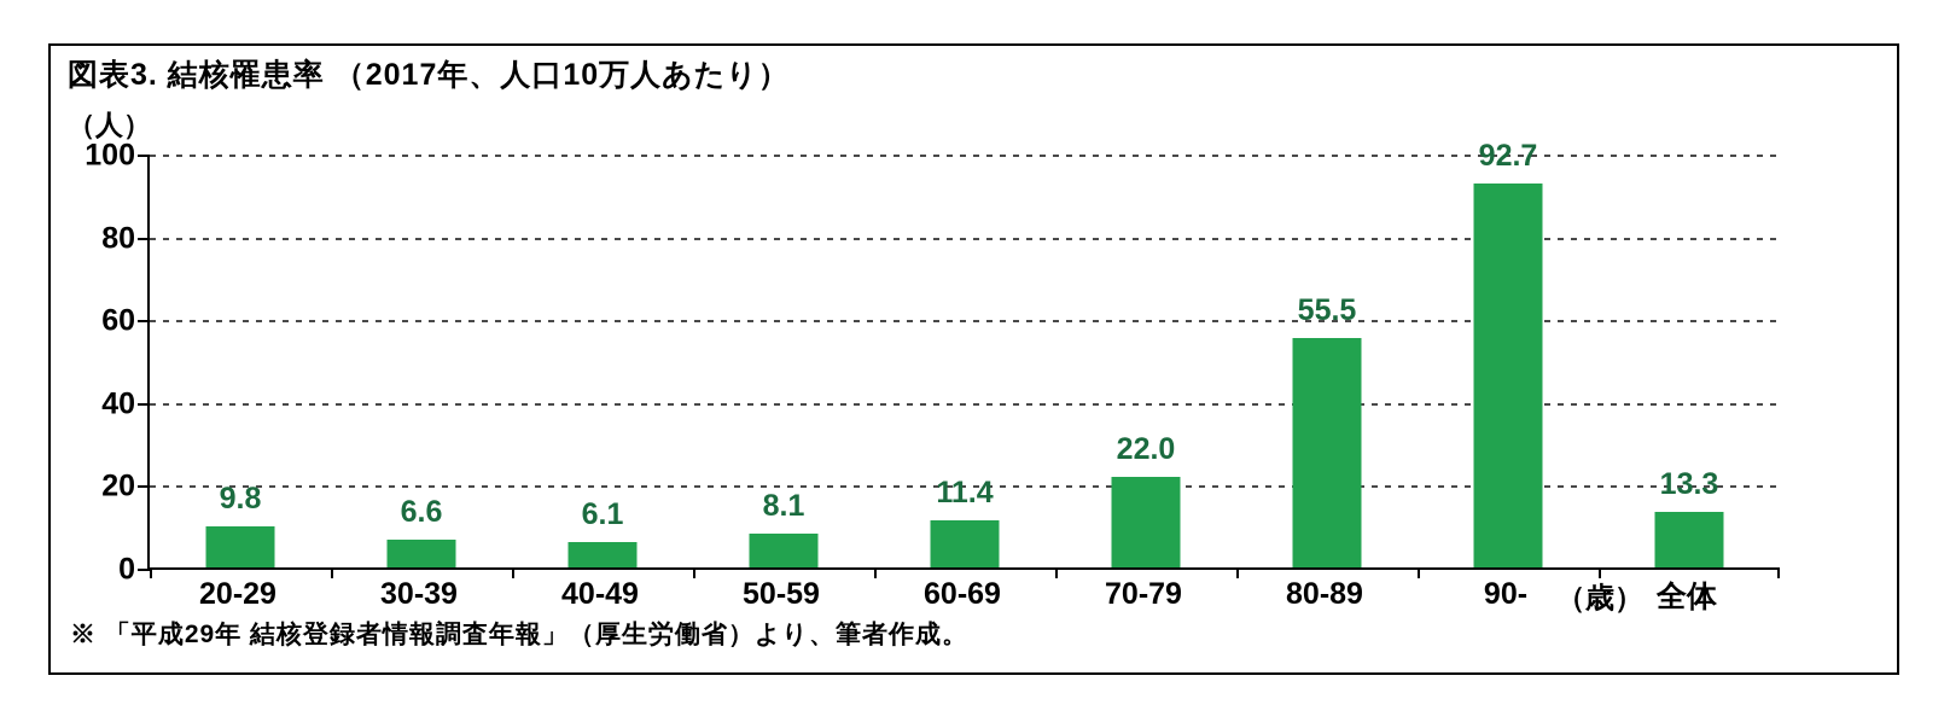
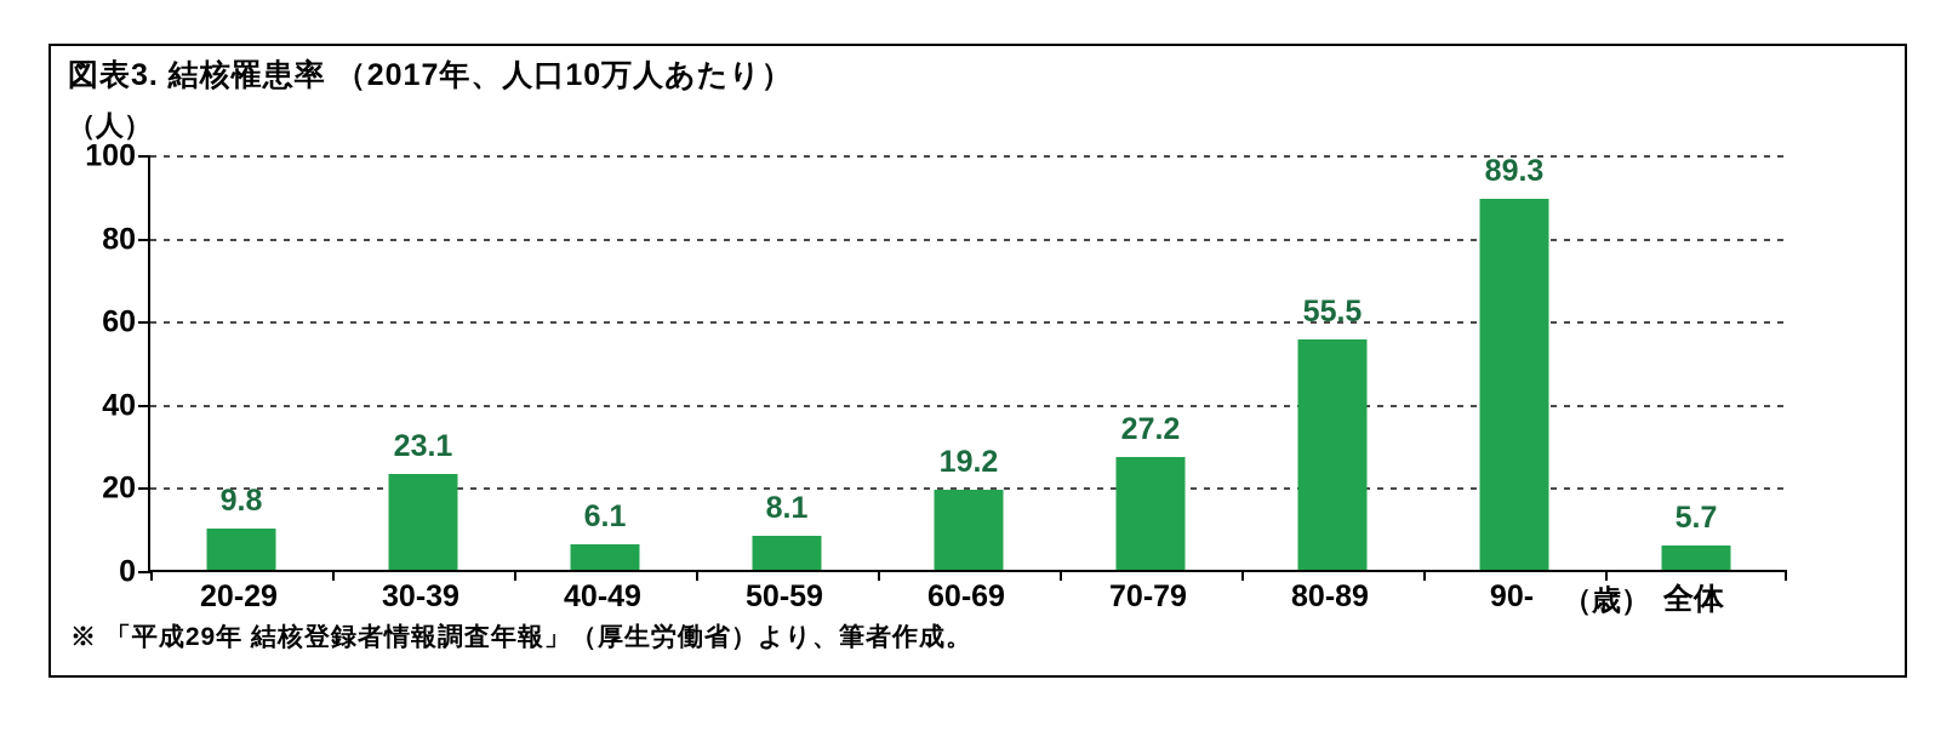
30-39: 6.6 -> 23.1
60-69: 11.4 -> 19.2
70-79: 22.0 -> 27.2
90-: 92.7 -> 89.3
全体: 13.3 -> 5.7
